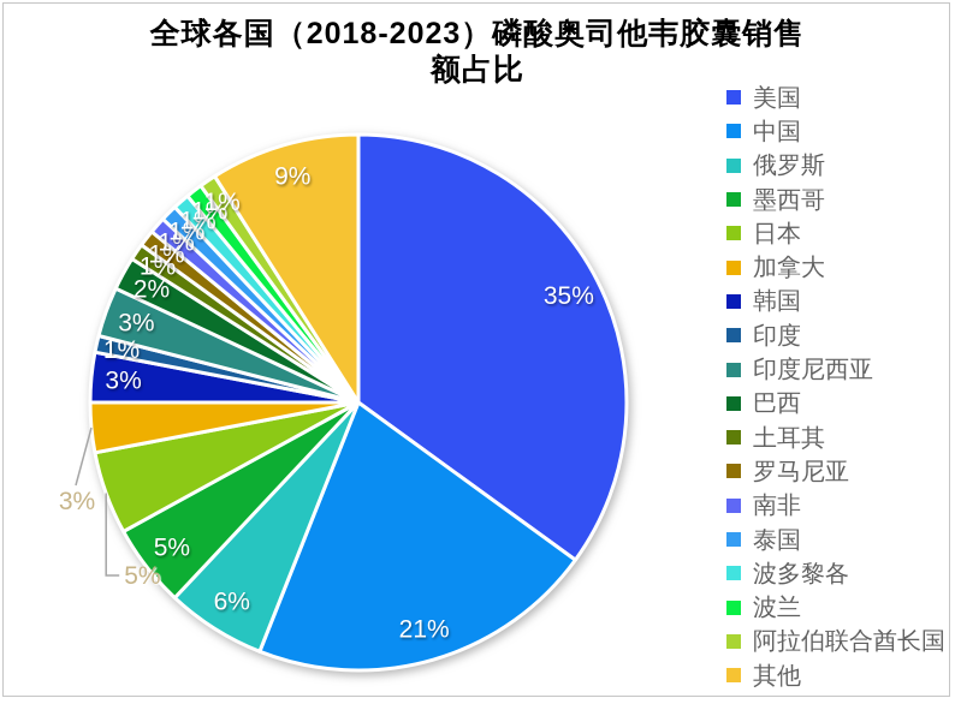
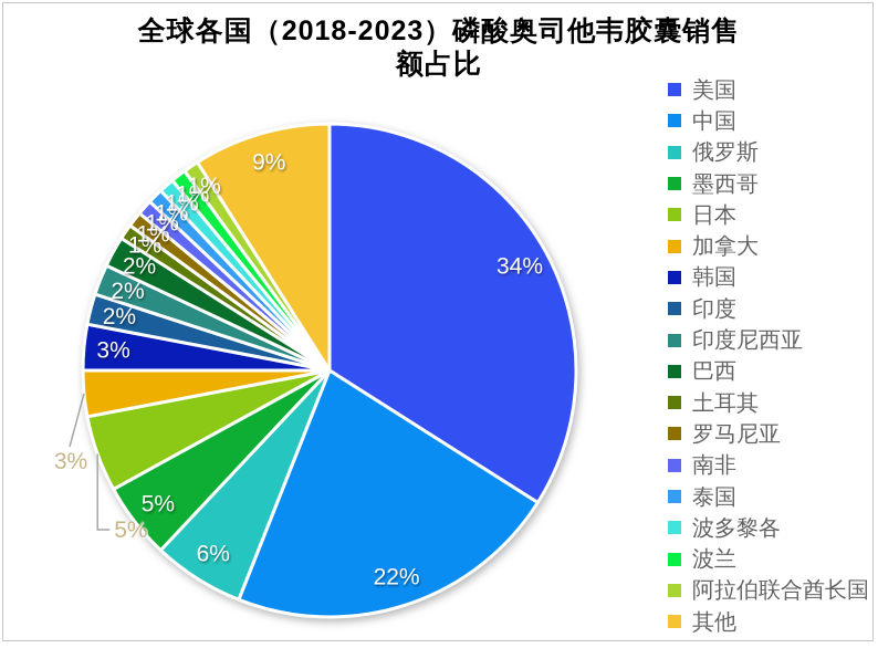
美国: 35% -> 34%
中国: 21% -> 22%
印度: 1% -> 2%
印度尼西亚: 3% -> 2%
